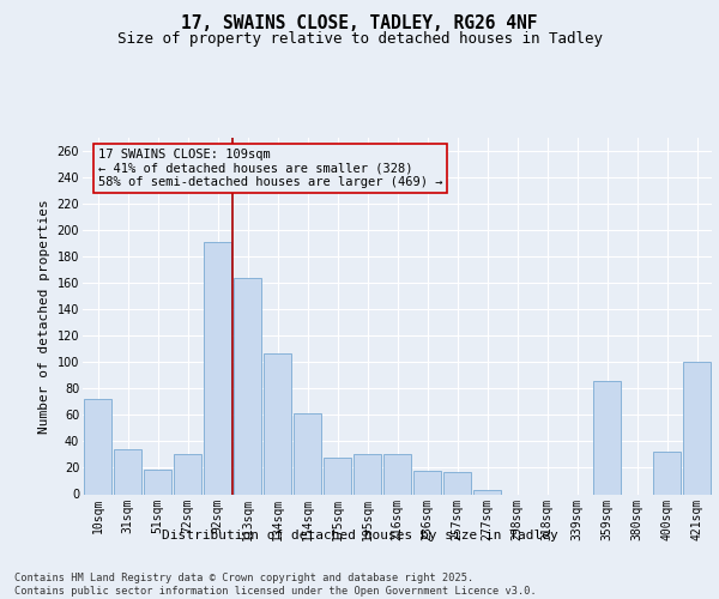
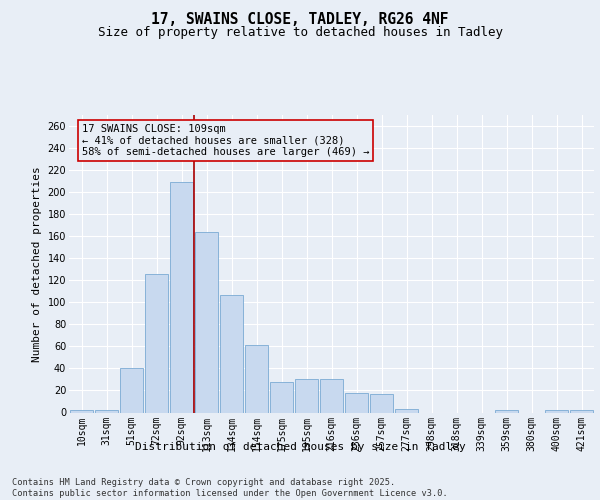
10sqm: 72 -> 2
31sqm: 34 -> 2
51sqm: 19 -> 40
72sqm: 30 -> 126
92sqm: 191 -> 209
359sqm: 86 -> 2
400sqm: 32 -> 2
421sqm: 100 -> 2
